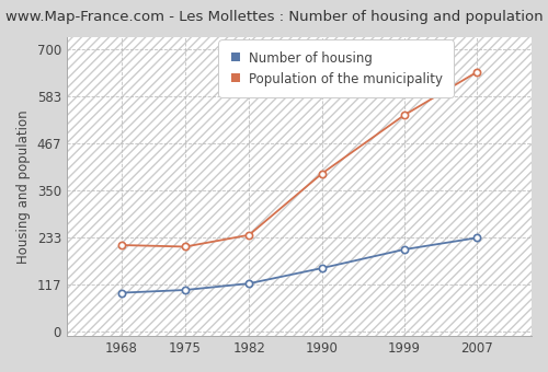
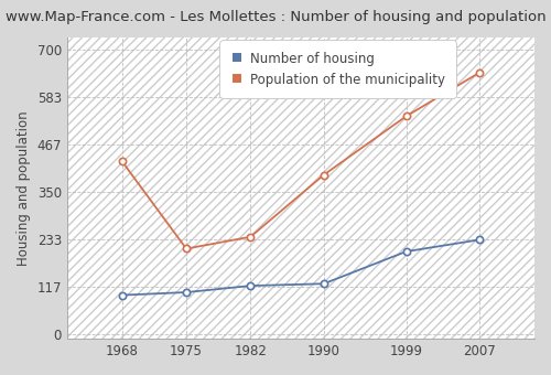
Population of the municipality/1968: 215 -> 425
Number of housing/1990: 158 -> 125
